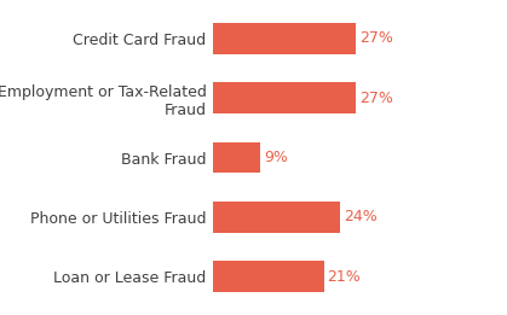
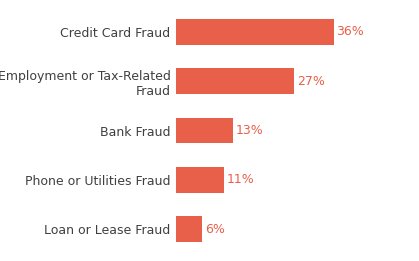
Credit Card Fraud: 27% -> 36%
Bank Fraud: 9% -> 13%
Phone or Utilities Fraud: 24% -> 11%
Loan or Lease Fraud: 21% -> 6%
